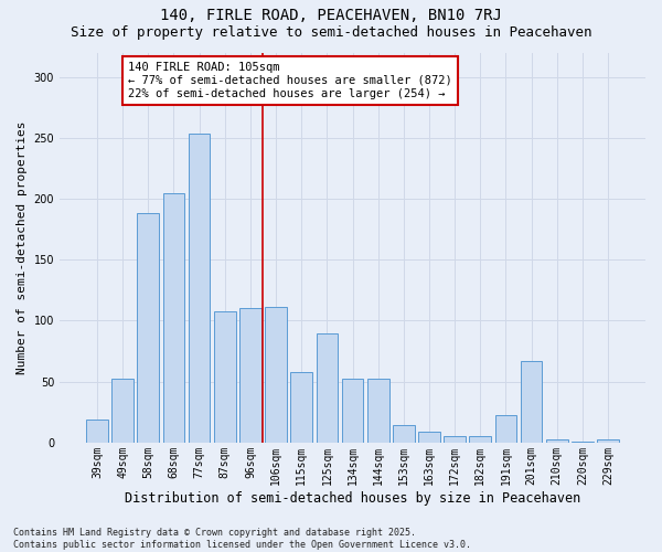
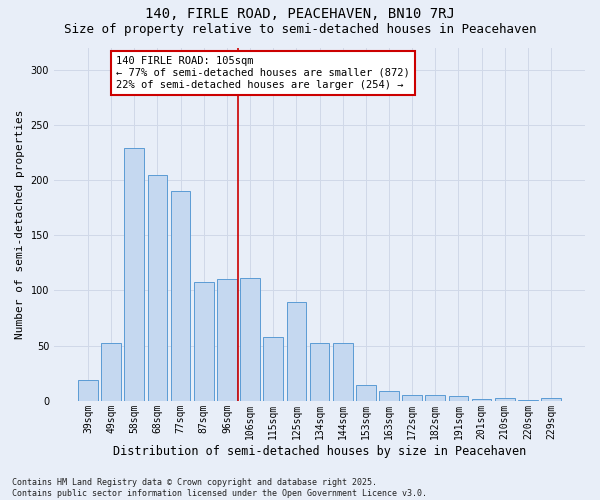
58sqm: 188 -> 229
77sqm: 253 -> 190
191sqm: 23 -> 4
201sqm: 67 -> 2
